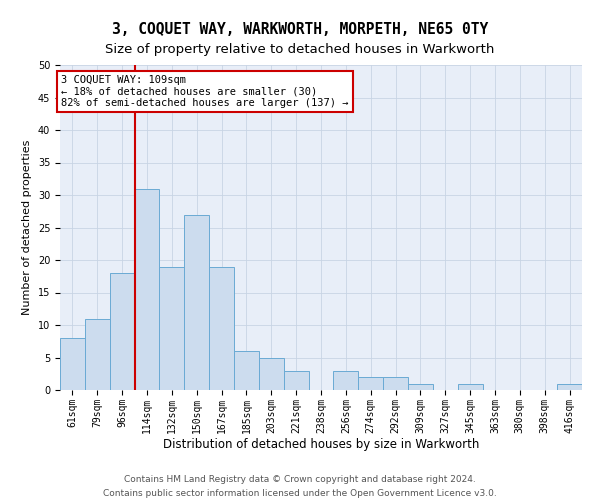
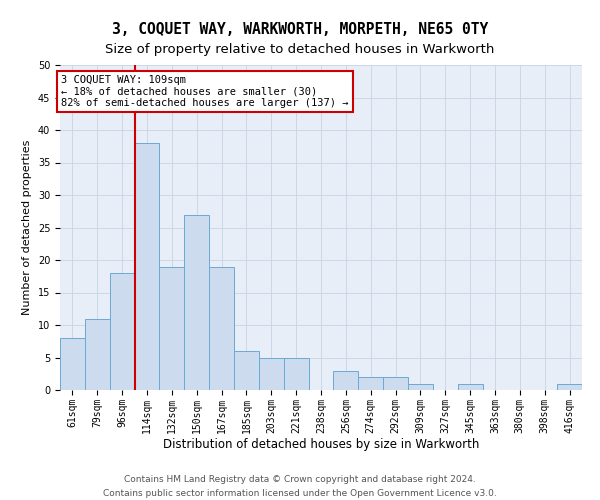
114sqm: 31 -> 38
221sqm: 3 -> 5
